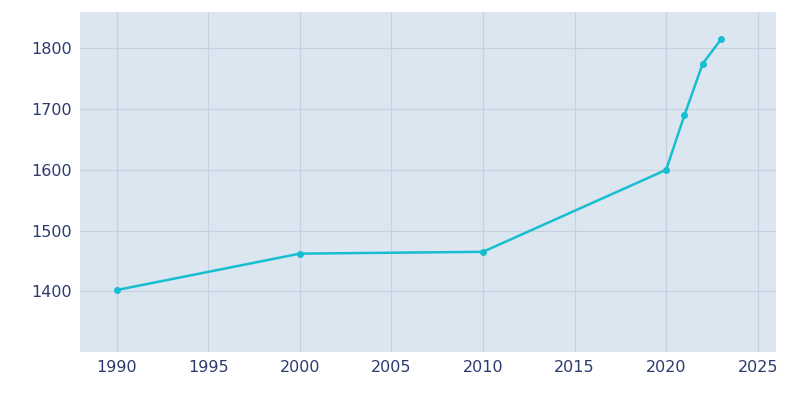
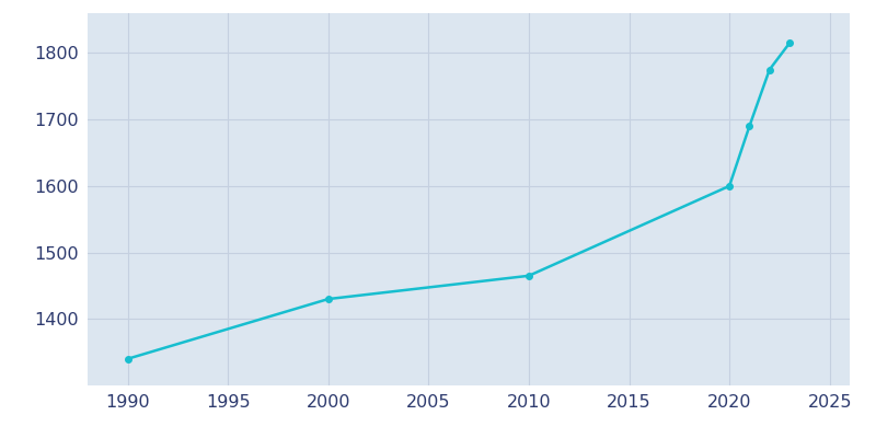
1990: 1402 -> 1340
2000: 1462 -> 1430
